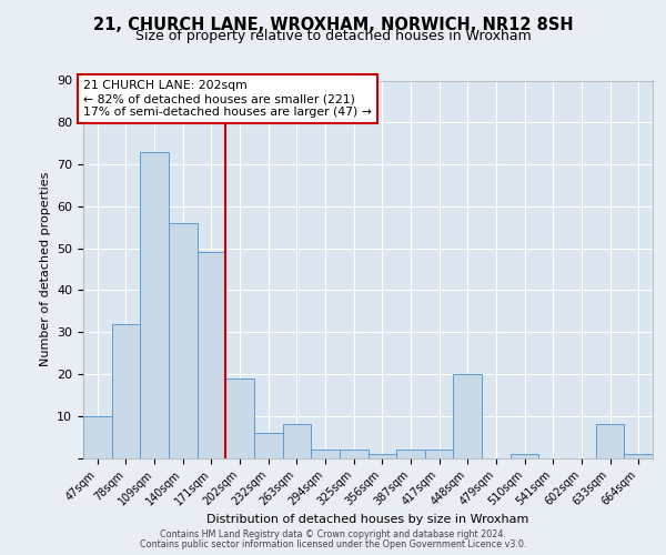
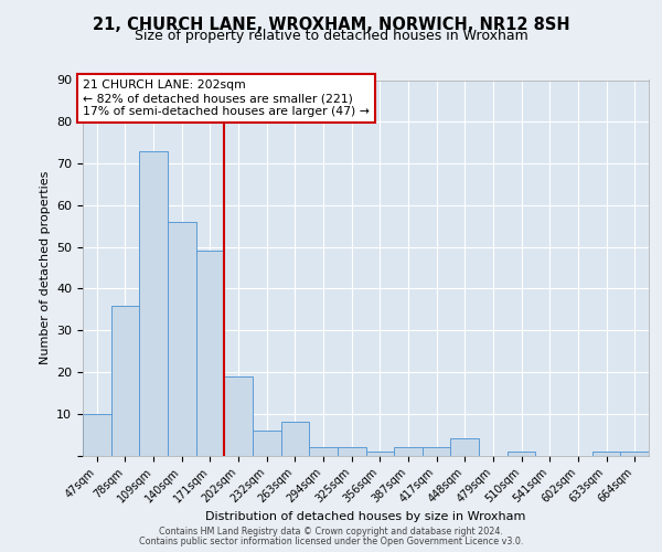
78sqm: 32 -> 36
448sqm: 20 -> 4
633sqm: 8 -> 1
